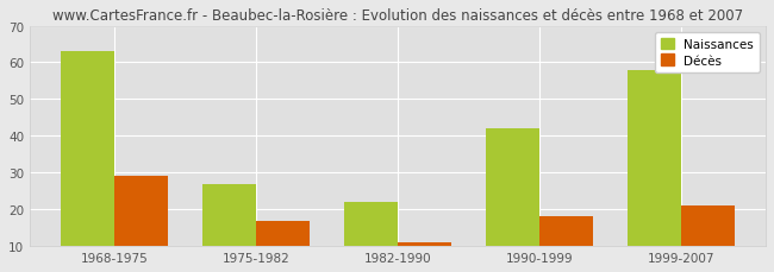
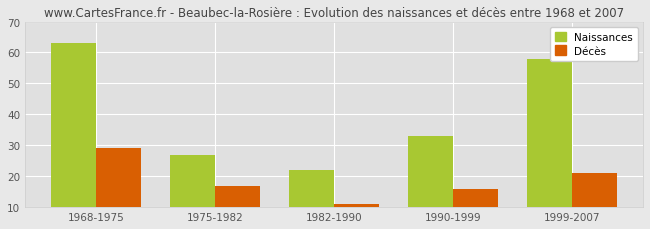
Naissances/1990-1999: 42 -> 33
Décès/1990-1999: 18 -> 16
